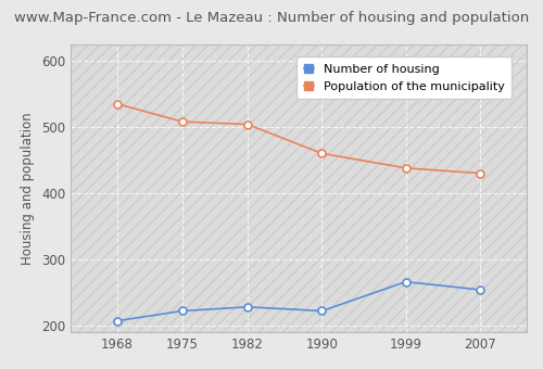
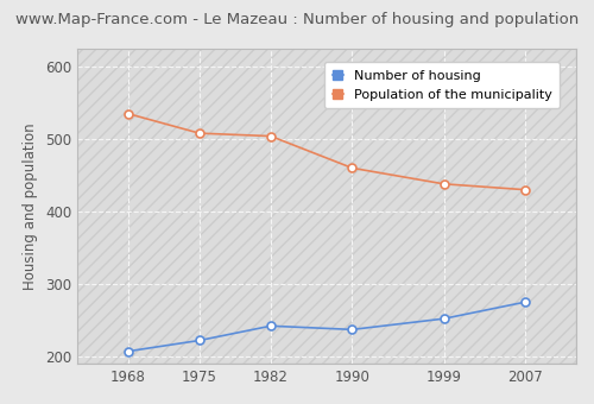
Number of housing/1982: 228 -> 242
Number of housing/1990: 222 -> 237
Number of housing/1999: 266 -> 252
Number of housing/2007: 254 -> 275
